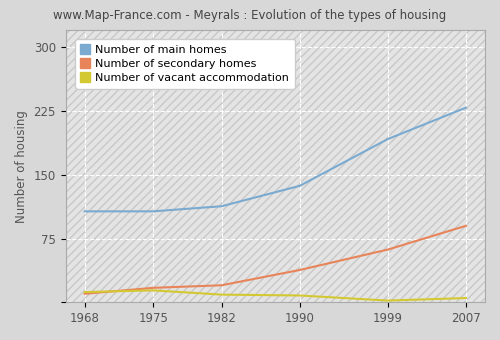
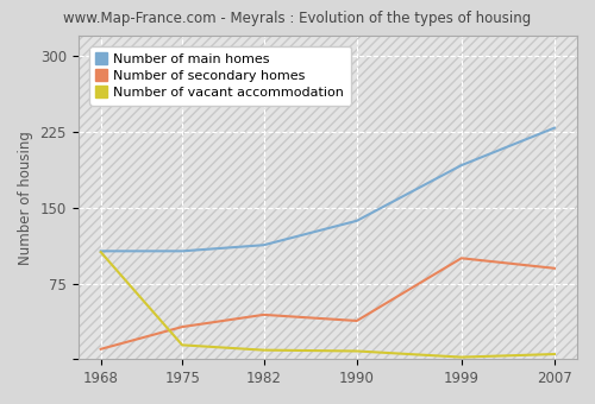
Number of vacant accommodation/1968: 12 -> 106
Number of secondary homes/1975: 17 -> 32
Number of secondary homes/1982: 20 -> 44
Number of secondary homes/1999: 62 -> 100
